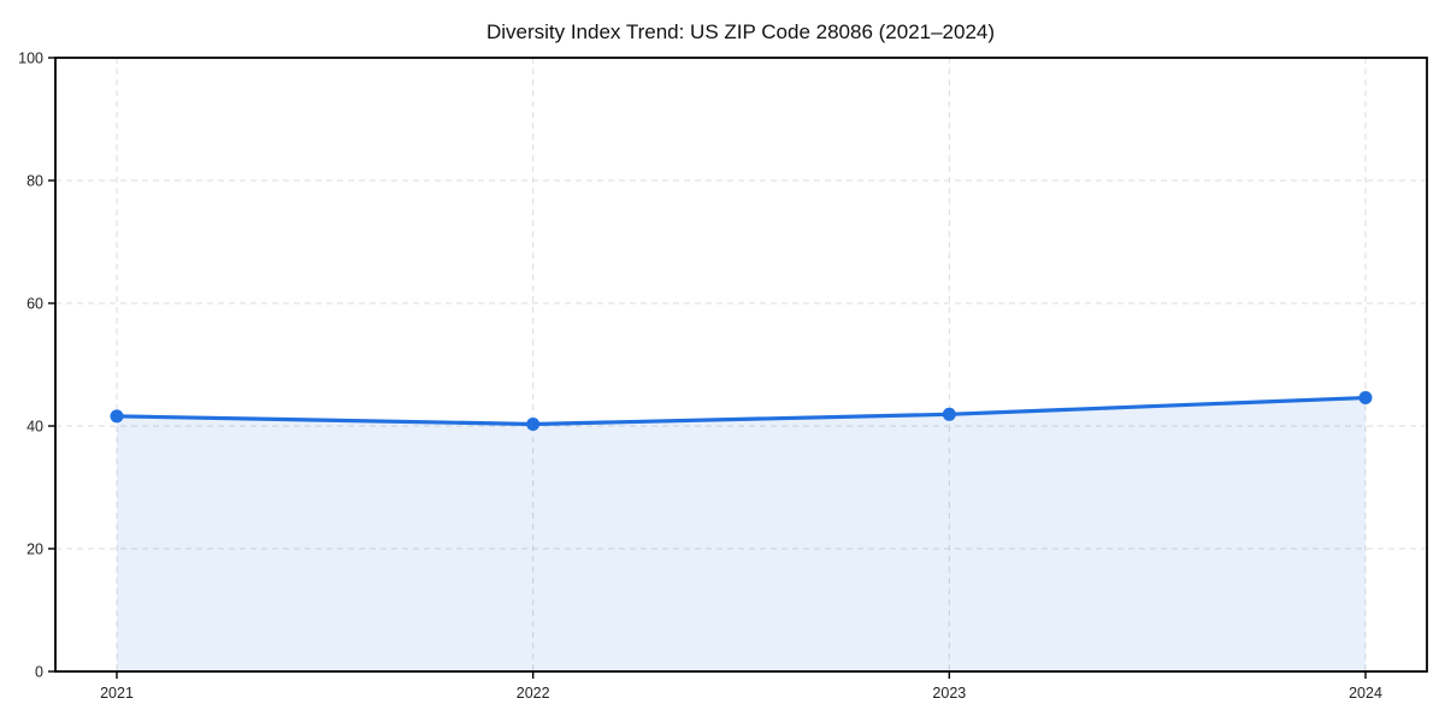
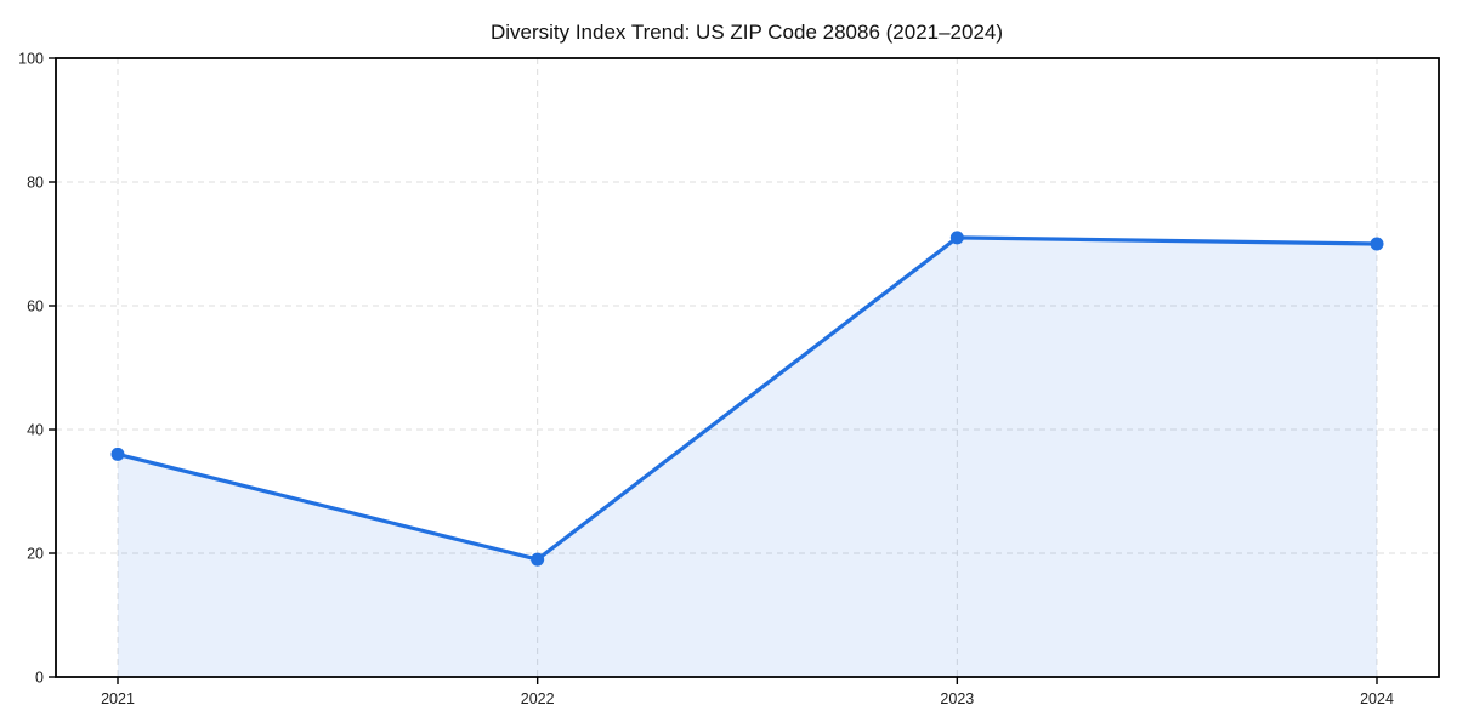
2021: 42 -> 36
2022: 40 -> 19
2023: 42 -> 71
2024: 45 -> 70
